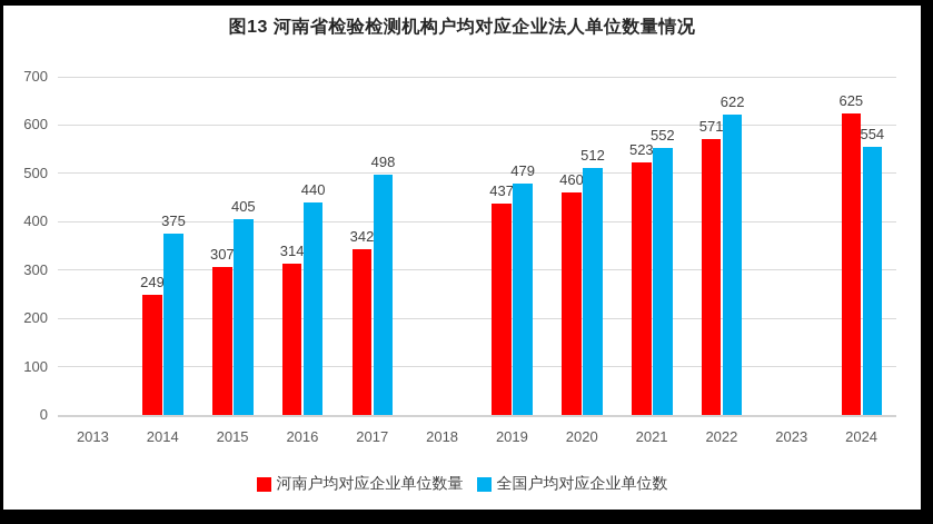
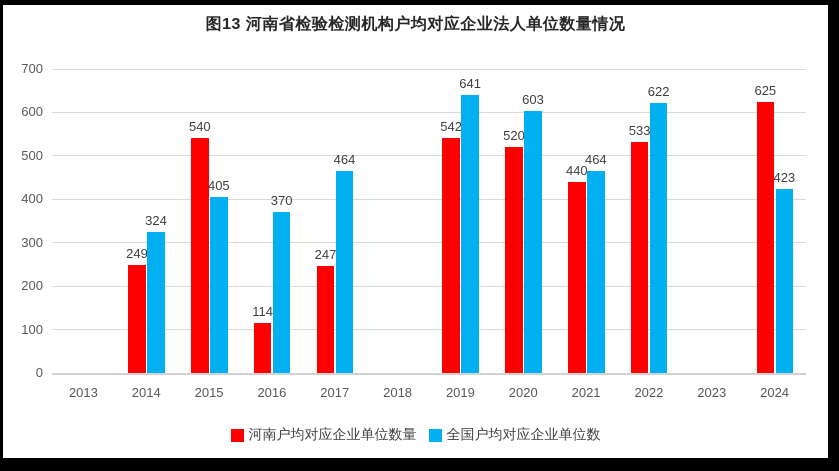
全国户均对应企业单位数/2014: 375 -> 324
河南户均对应企业单位数量/2015: 307 -> 540
河南户均对应企业单位数量/2016: 314 -> 114
全国户均对应企业单位数/2016: 440 -> 370
河南户均对应企业单位数量/2017: 342 -> 247
全国户均对应企业单位数/2017: 498 -> 464
河南户均对应企业单位数量/2019: 437 -> 542
全国户均对应企业单位数/2019: 479 -> 641
河南户均对应企业单位数量/2020: 460 -> 520
全国户均对应企业单位数/2020: 512 -> 603
河南户均对应企业单位数量/2021: 523 -> 440
全国户均对应企业单位数/2021: 552 -> 464
河南户均对应企业单位数量/2022: 571 -> 533
全国户均对应企业单位数/2024: 554 -> 423
